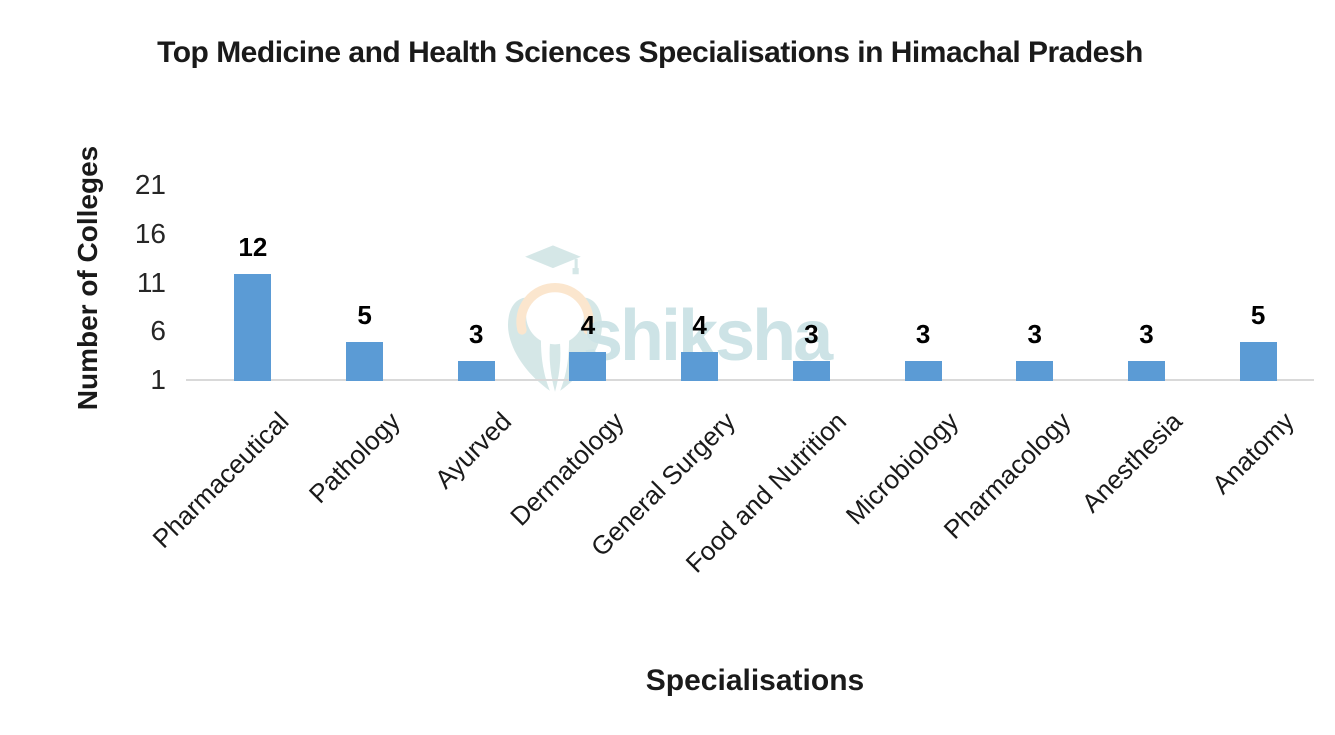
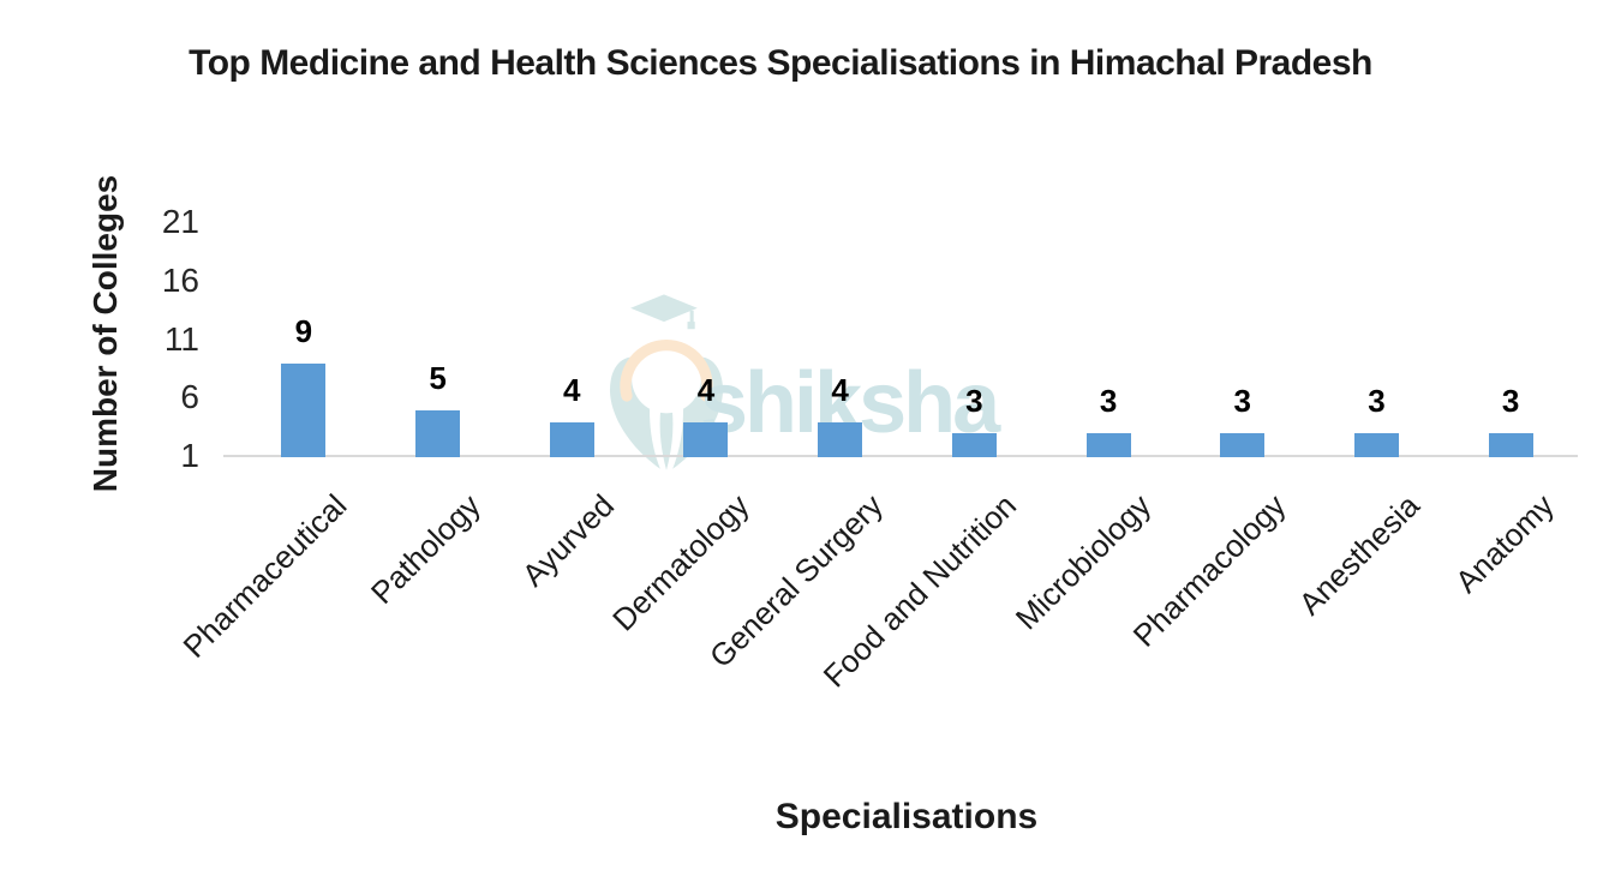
Pharmaceutical: 12 -> 9
Ayurved: 3 -> 4
Anatomy: 5 -> 3
